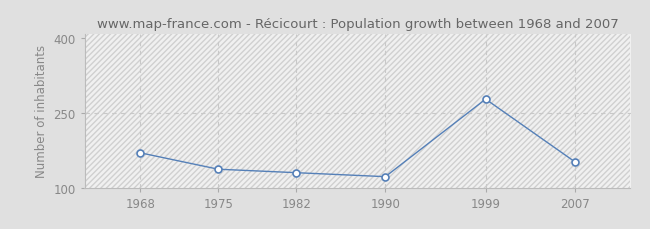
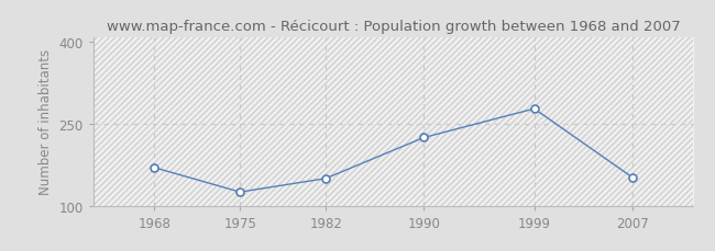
1975: 137 -> 125
1982: 130 -> 150
1990: 122 -> 225
